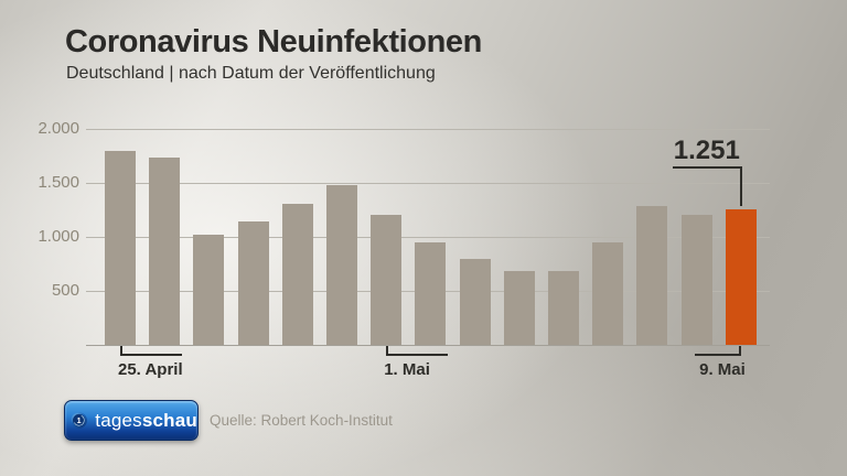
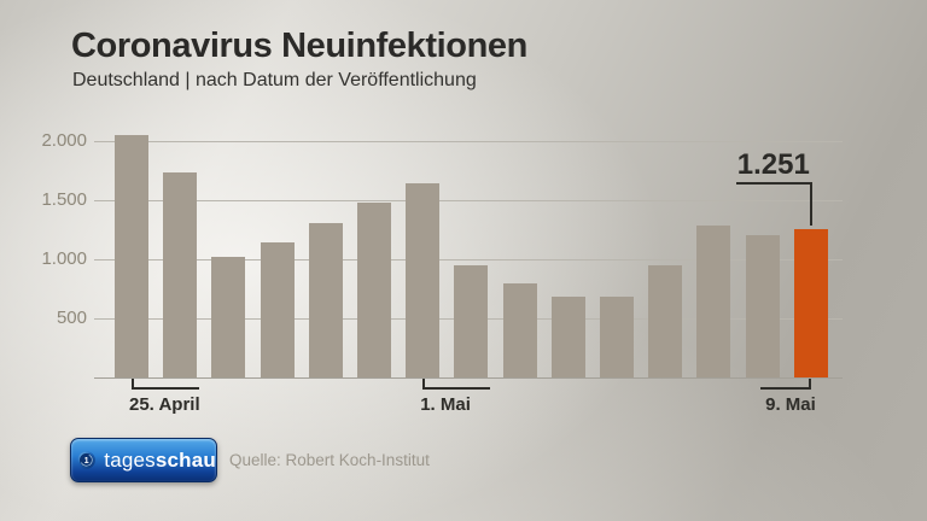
25. April: 1800 -> 2100
1. Mai: 1200 -> 1600
